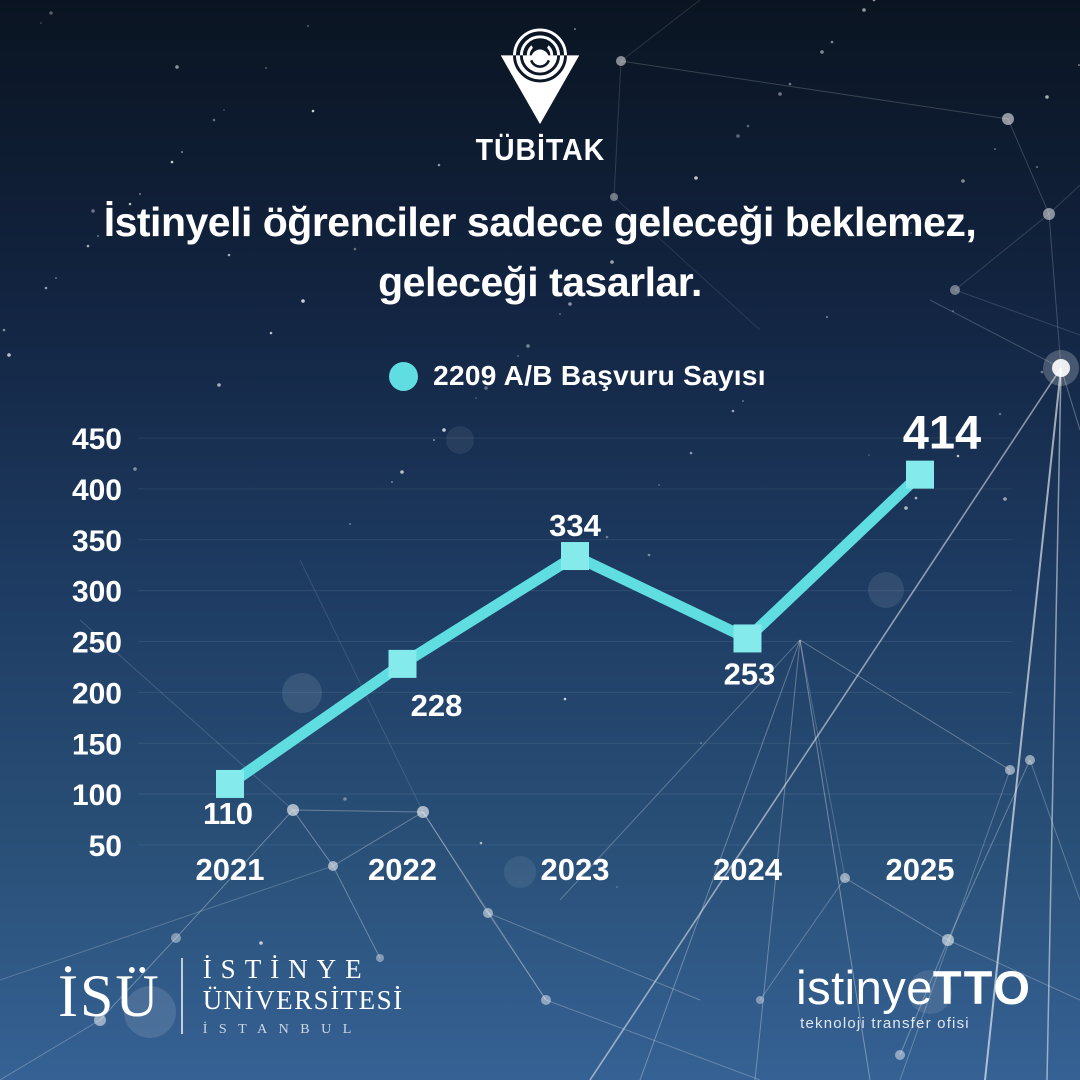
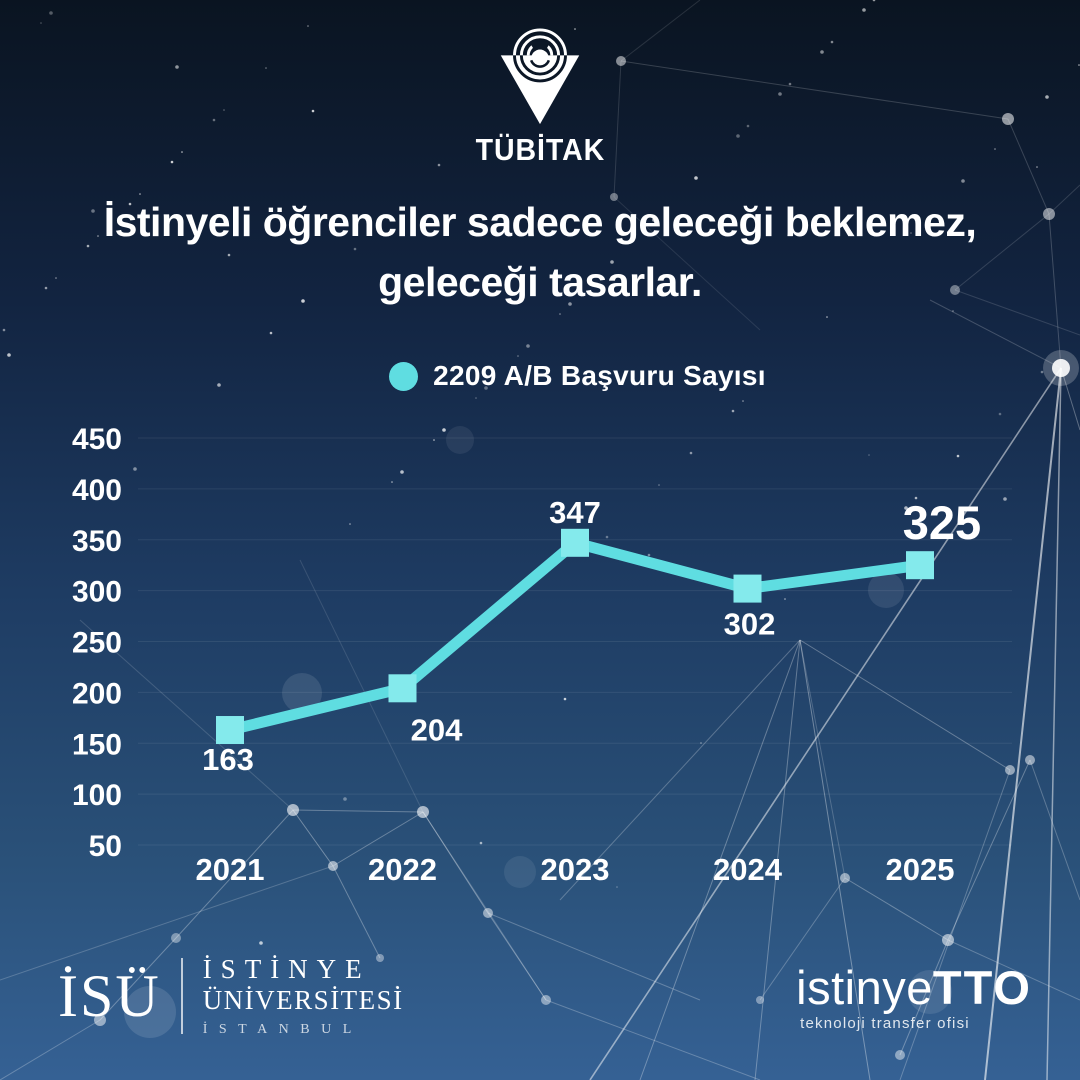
2021: 110 -> 163
2022: 228 -> 204
2023: 334 -> 347
2024: 253 -> 302
2025: 414 -> 325
